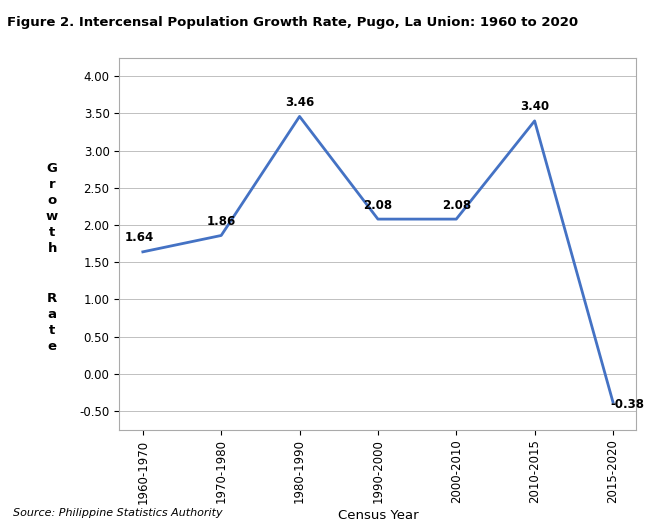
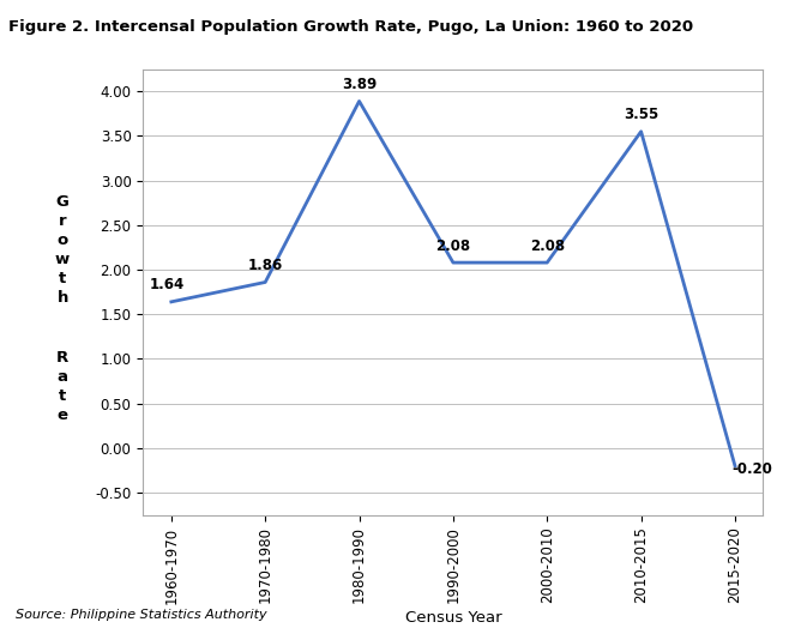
1980-1990: 3.46 -> 3.89
2010-2015: 3.40 -> 3.55
2015-2020: -0.38 -> -0.20
